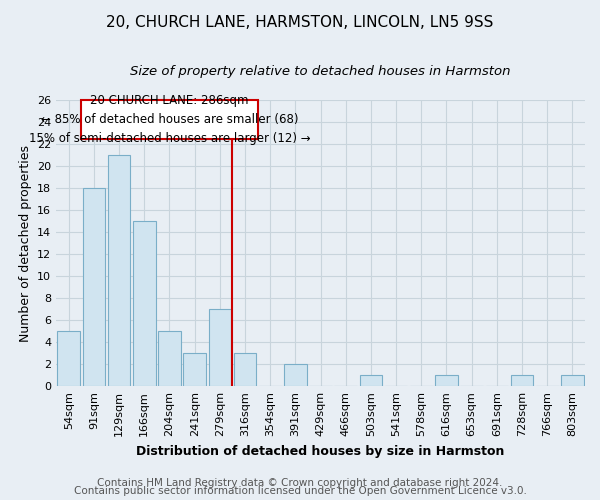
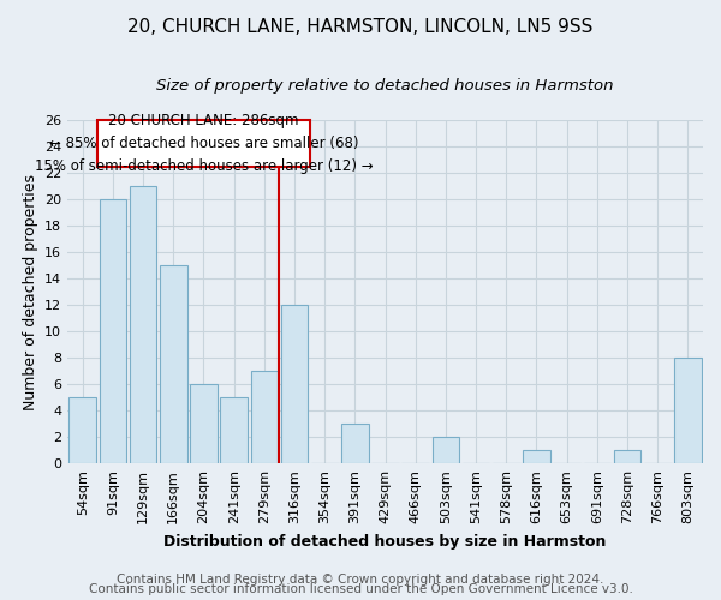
91sqm: 18 -> 20
204sqm: 5 -> 6
241sqm: 3 -> 5
316sqm: 3 -> 12
391sqm: 2 -> 3
503sqm: 1 -> 2
803sqm: 1 -> 8
